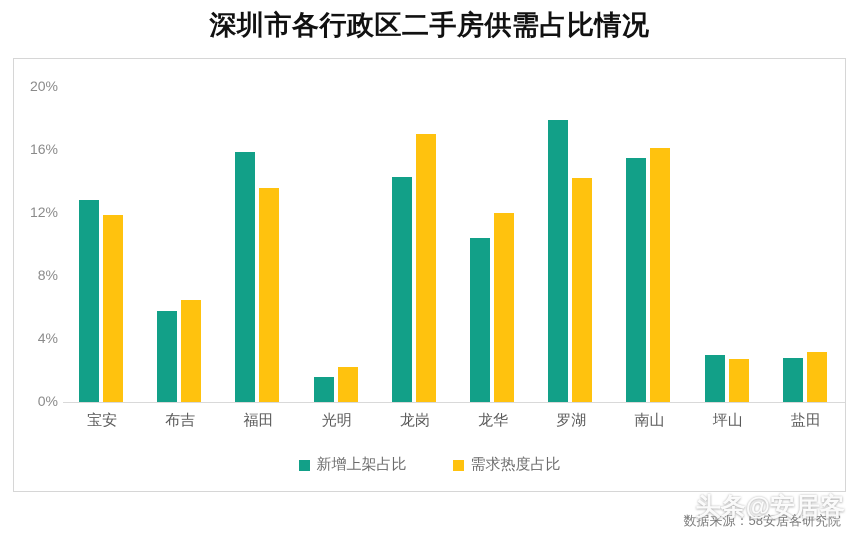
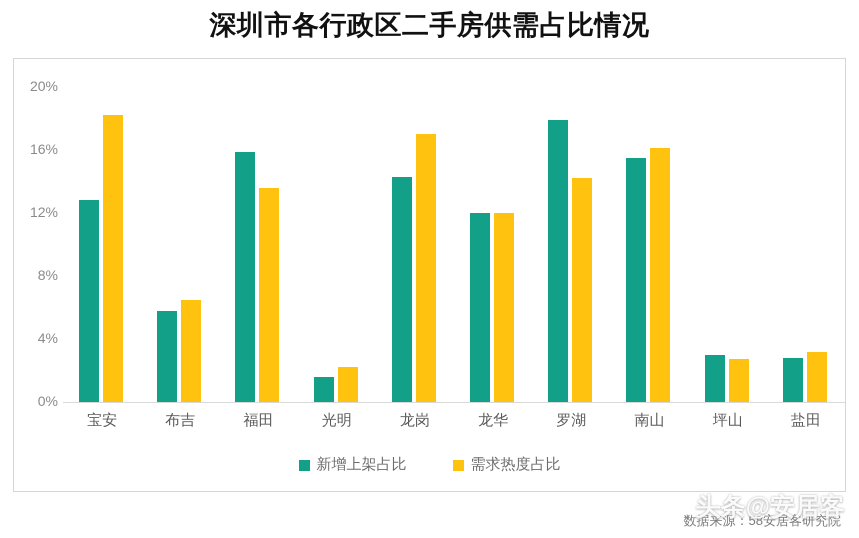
需求热度占比/宝安: 11.9% -> 18.2%
新增上架占比/龙华: 10.4% -> 12.0%
